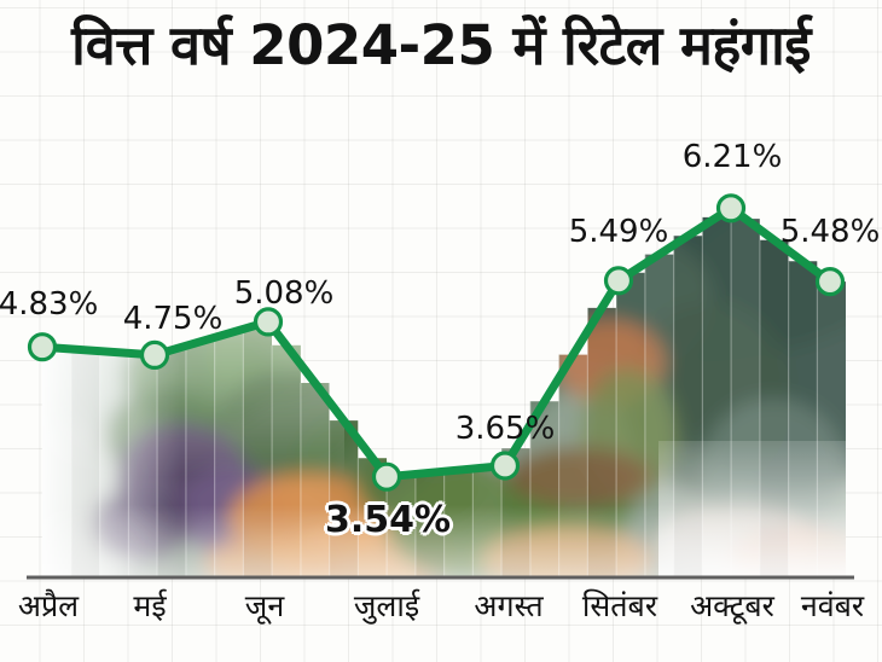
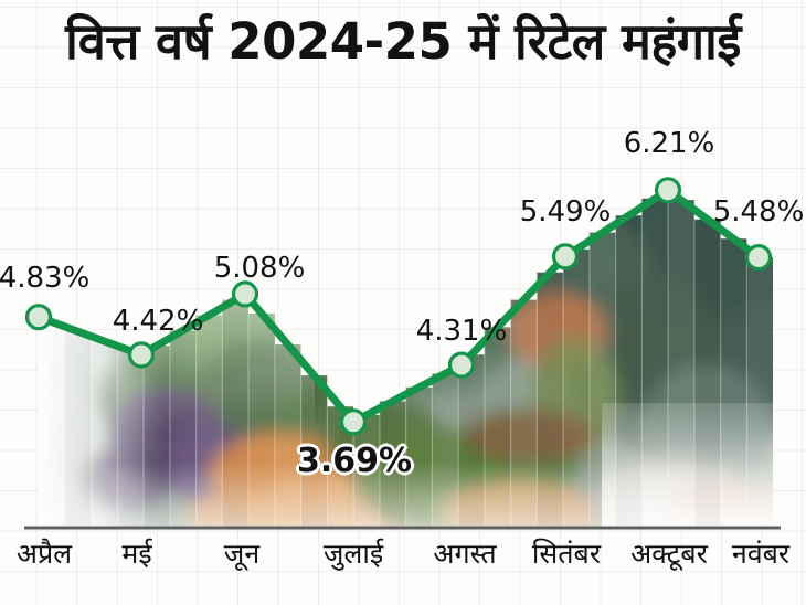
मई: 4.75% -> 4.42%
जुलाई: 3.54% -> 3.69%
अगस्त: 3.65% -> 4.31%
